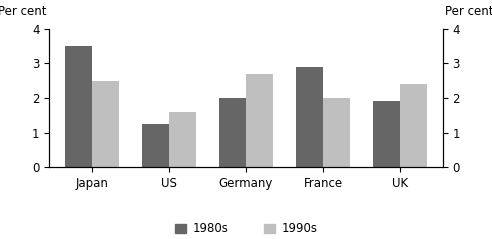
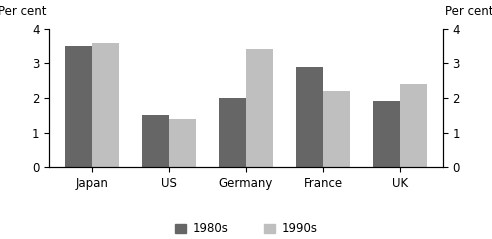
1990s/Japan: 2.5 -> 3.6
1980s/US: 1.25 -> 1.50
1990s/US: 1.6 -> 1.4
1990s/Germany: 2.7 -> 3.4
1990s/France: 2.0 -> 2.2
